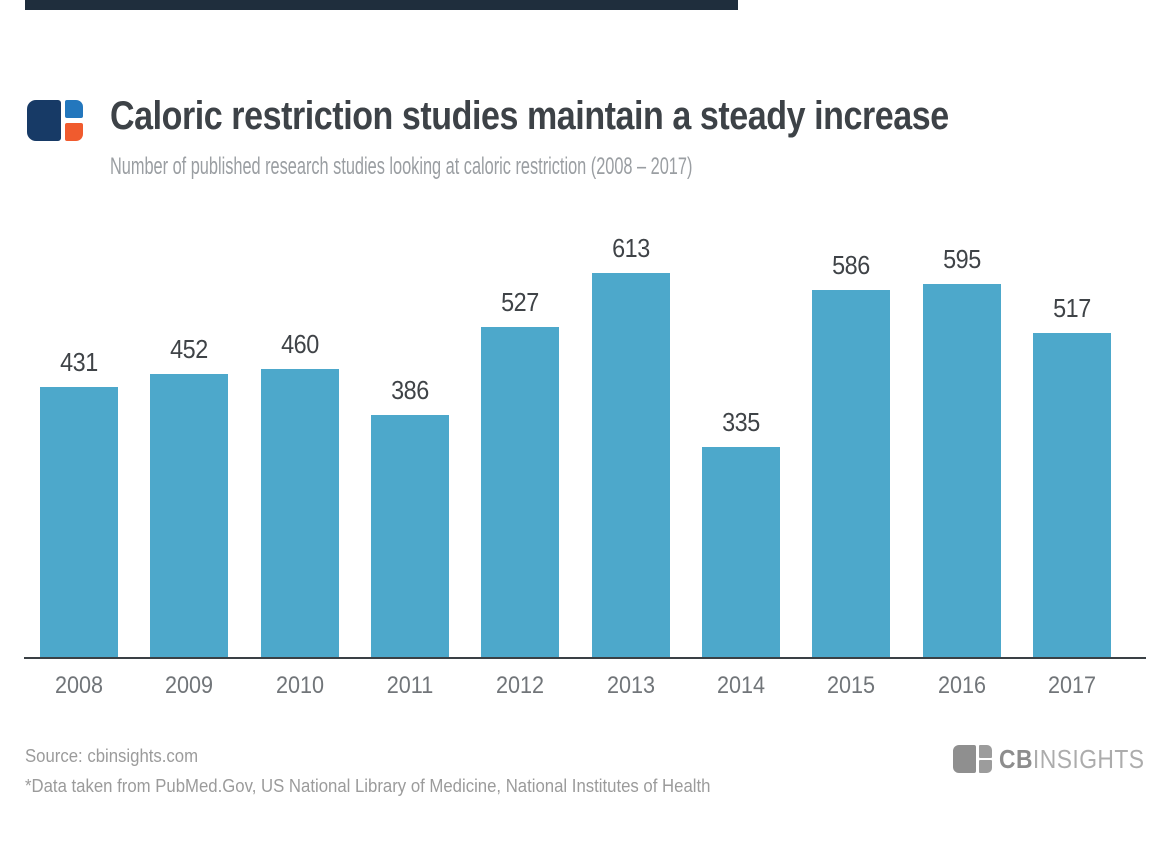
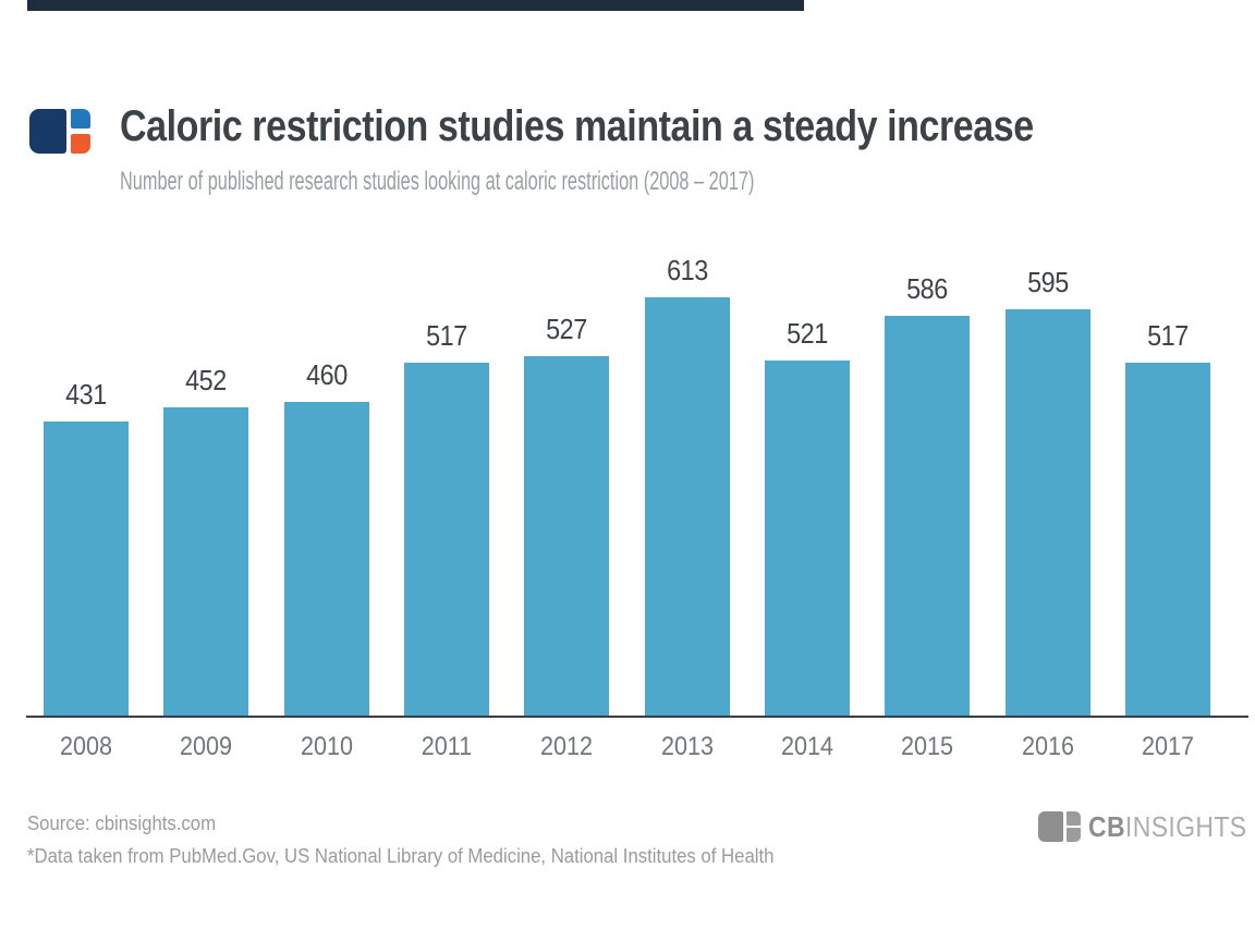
2011: 386 -> 517
2014: 335 -> 521
